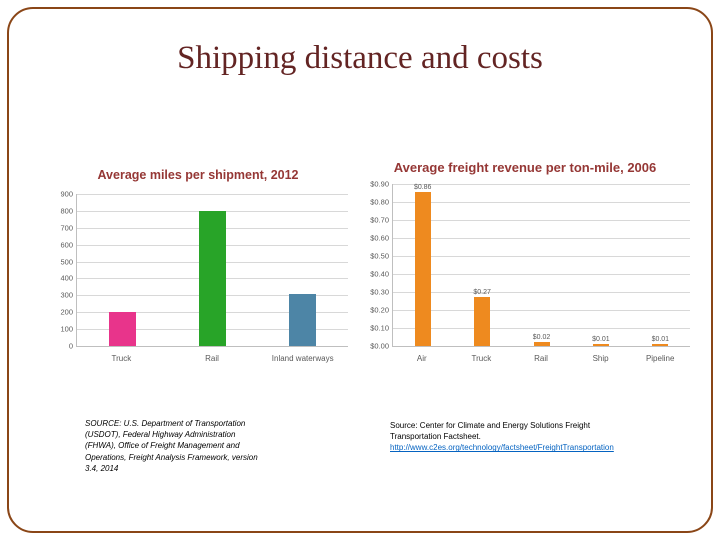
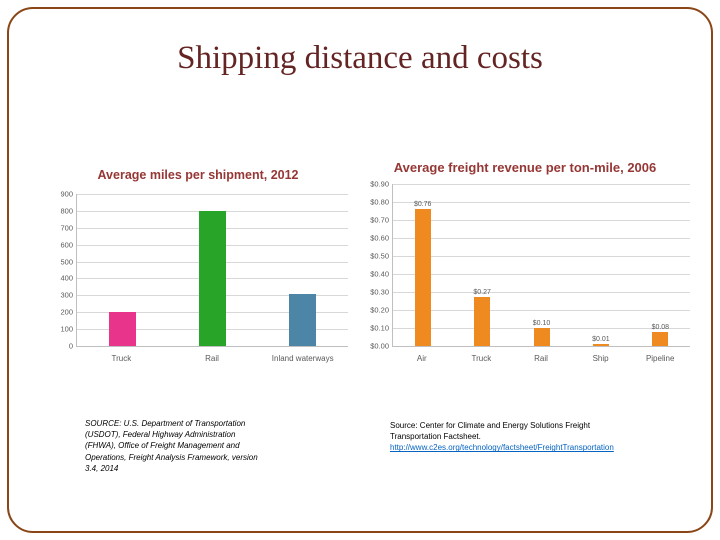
Average freight revenue per ton-mile, 2006/Air: $0.86 -> $0.76
Average freight revenue per ton-mile, 2006/Rail: $0.02 -> $0.10
Average freight revenue per ton-mile, 2006/Pipeline: $0.01 -> $0.08
